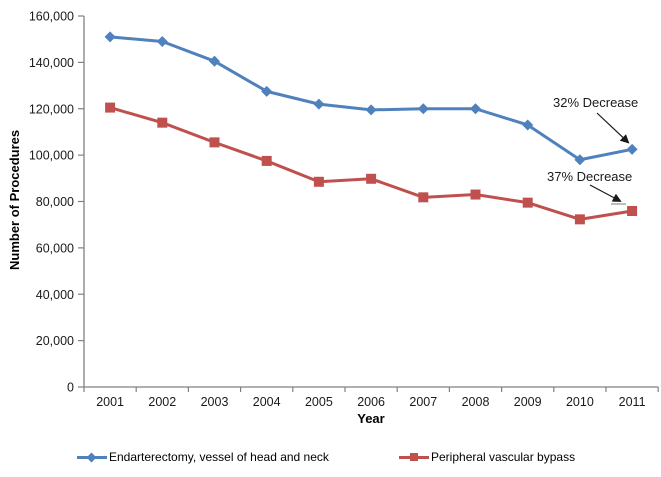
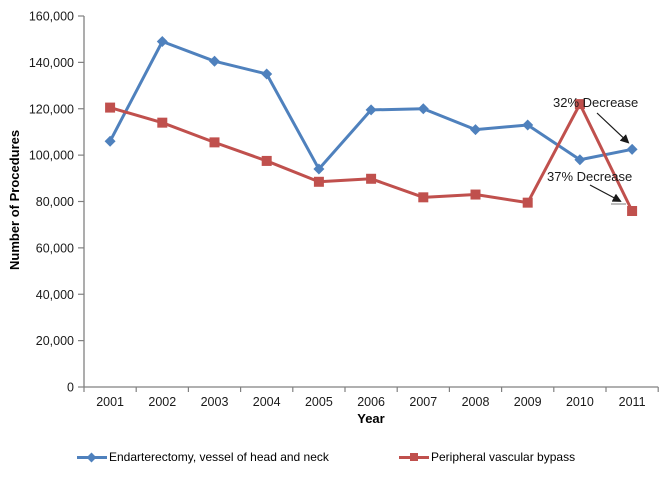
Endarterectomy, vessel of head and neck/2001: 151000 -> 106000
Endarterectomy, vessel of head and neck/2004: 128000 -> 135000
Endarterectomy, vessel of head and neck/2005: 122000 -> 94000
Endarterectomy, vessel of head and neck/2008: 120000 -> 111000
Peripheral vascular bypass/2010: 72000 -> 122000
